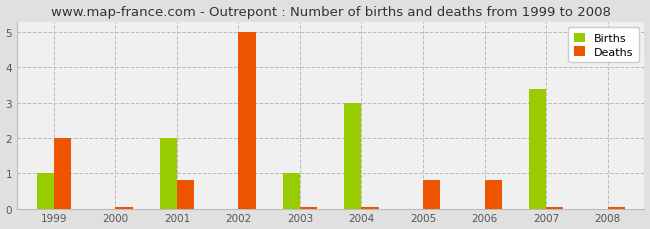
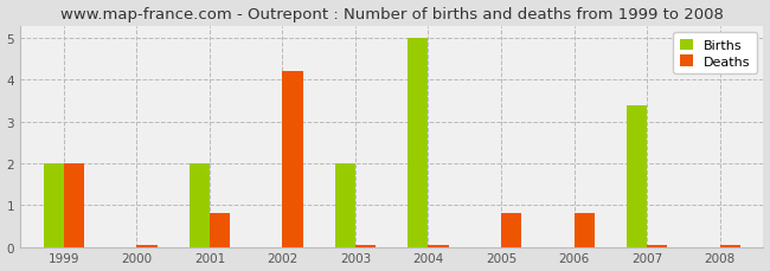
Births/1999: 1.0 -> 2.0
Deaths/2002: 5.00 -> 4.20
Births/2003: 1.0 -> 2.0
Births/2004: 3.0 -> 5.0
